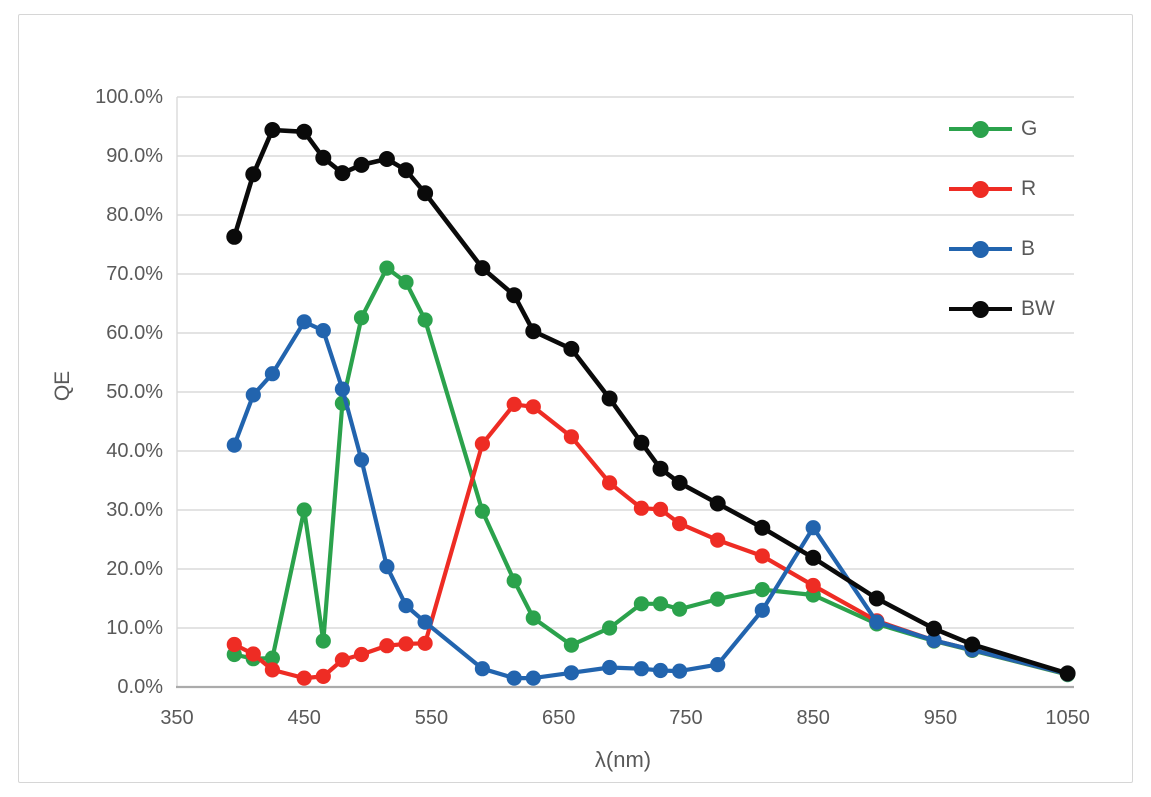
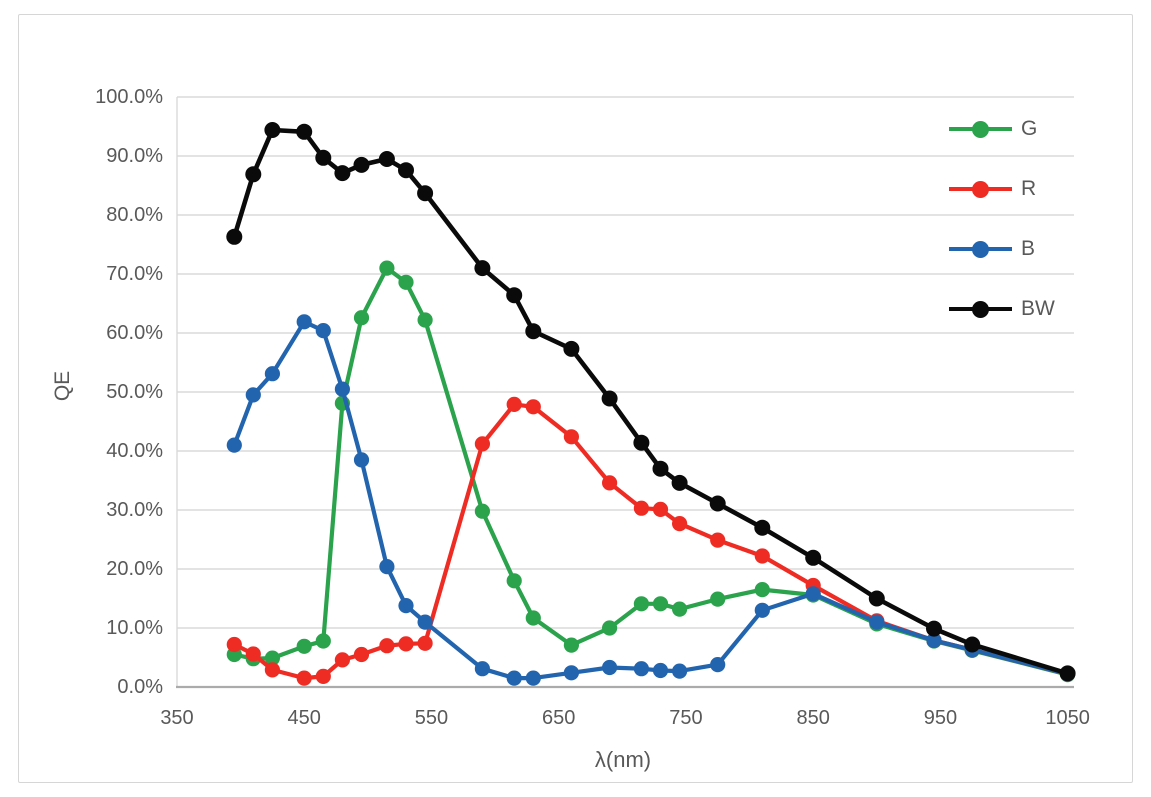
G/450: 30% -> 7%
B/850: 27% -> 16%
